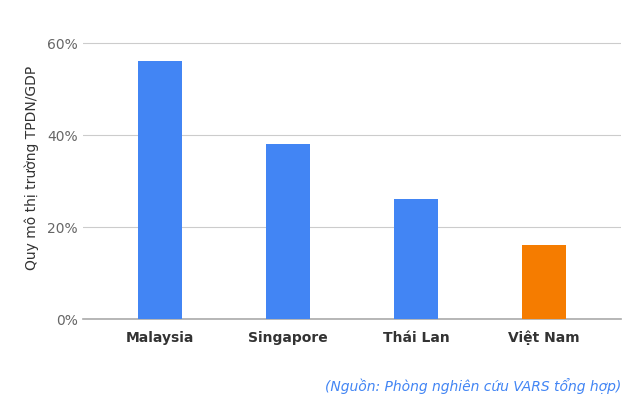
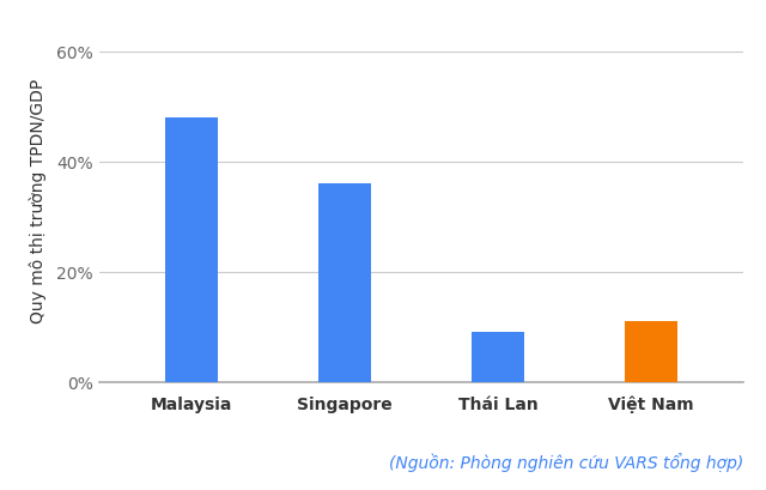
Malaysia: 56% -> 48%
Singapore: 38% -> 36%
Thái Lan: 26% -> 9%
Việt Nam: 16% -> 11%
